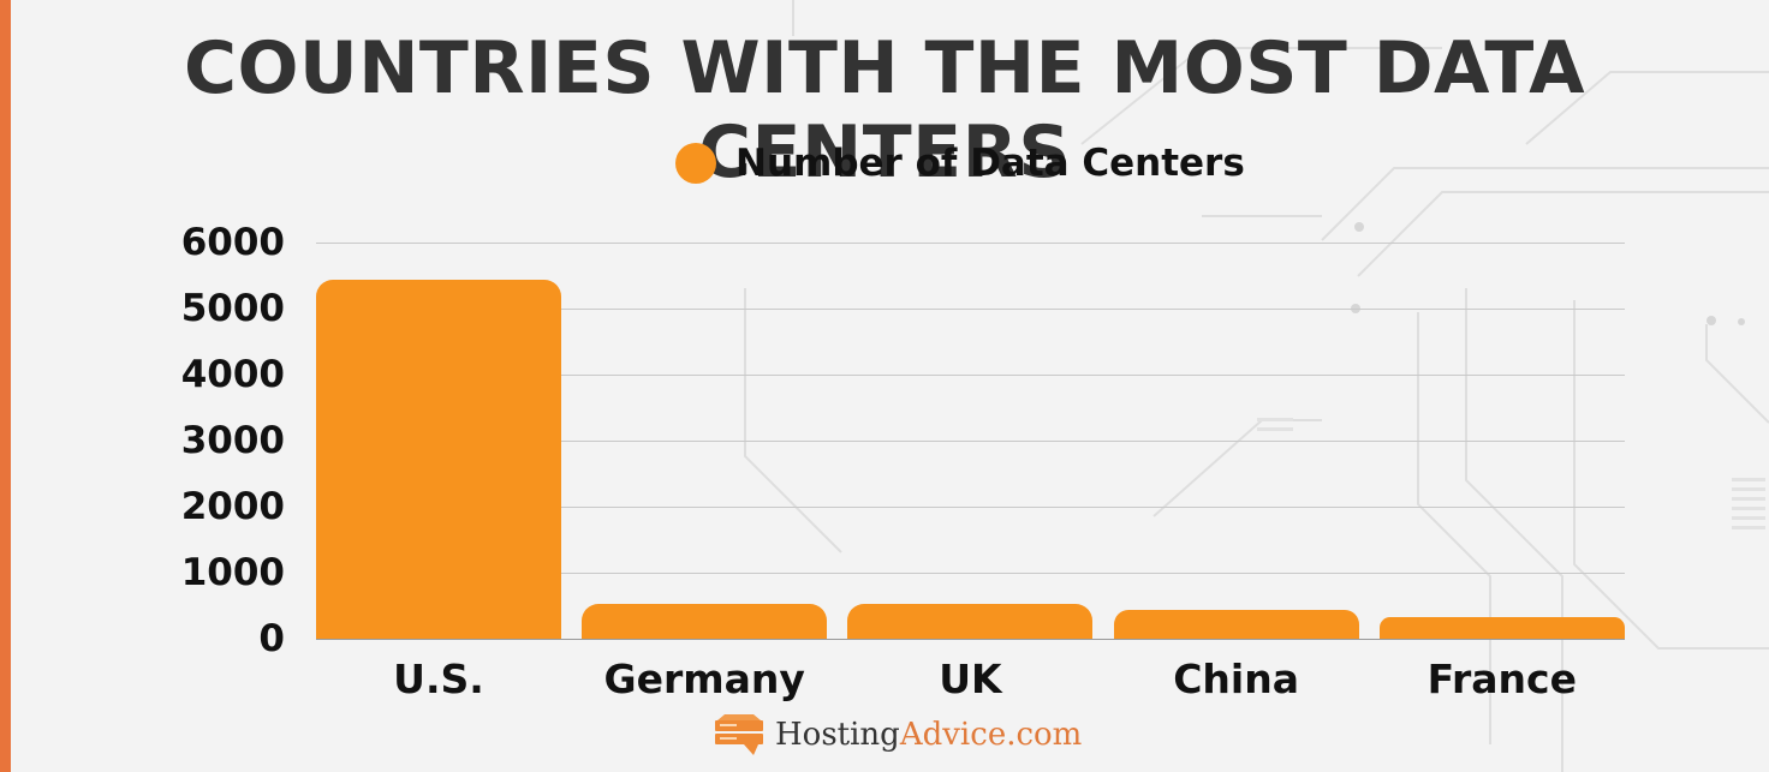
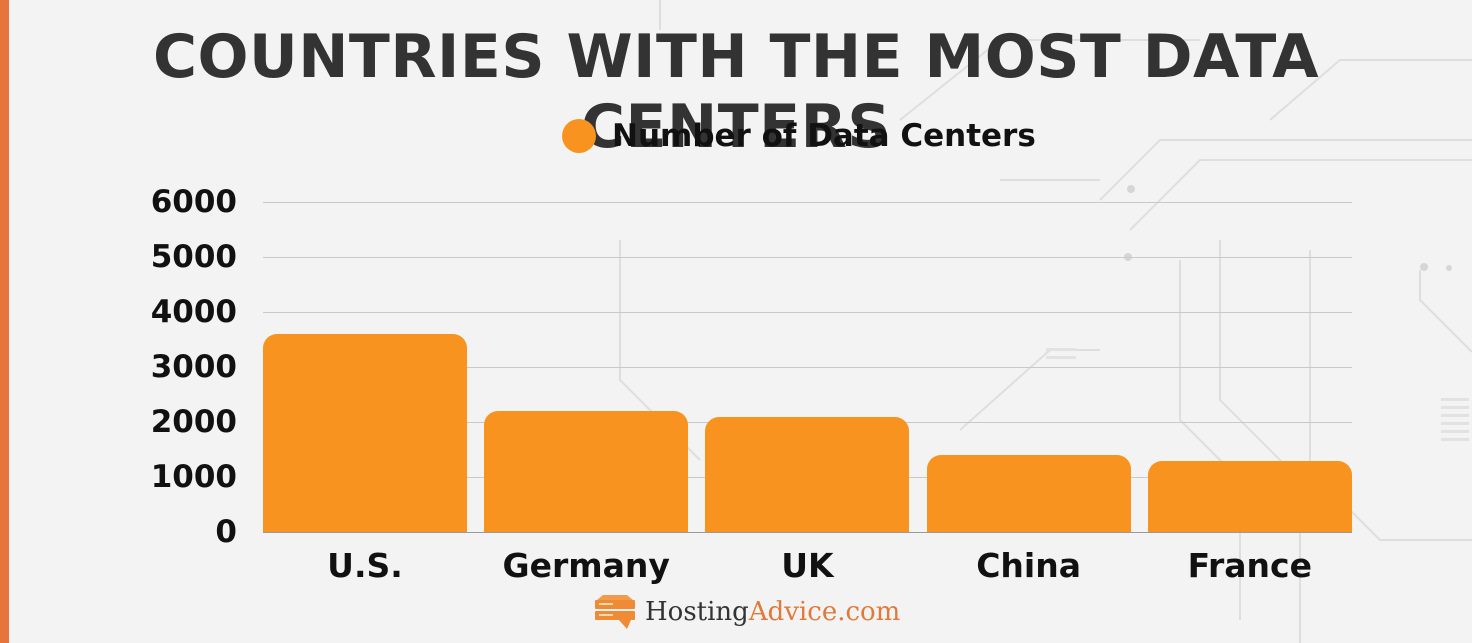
U.S.: 5400 -> 3600
Germany: 500 -> 2200
UK: 500 -> 2100
China: 400 -> 1400
France: 300 -> 1300
